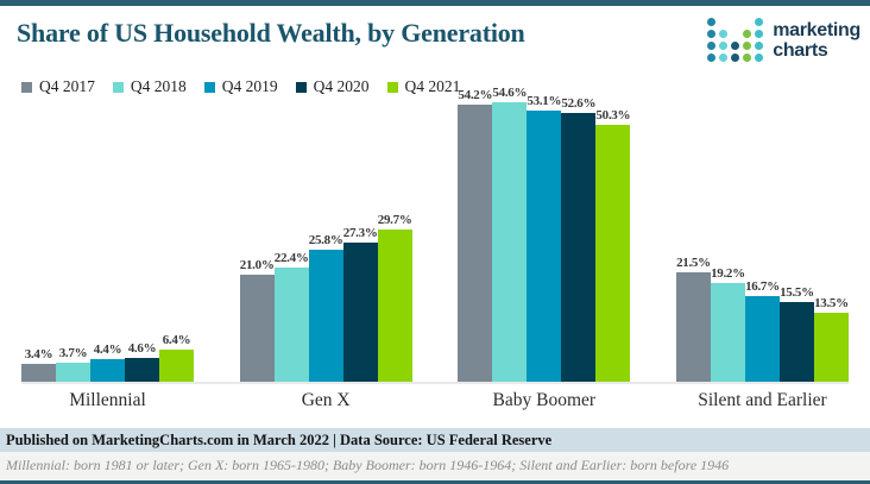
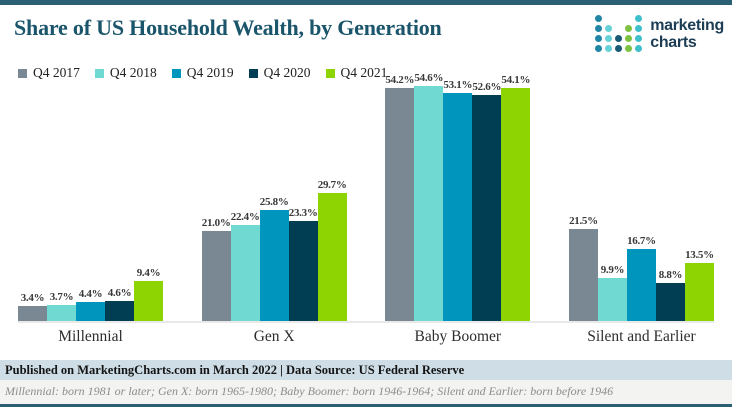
Q4 2021/Millennial: 6.4% -> 9.4%
Q4 2020/Gen X: 27.3% -> 23.3%
Q4 2021/Baby Boomer: 50.3% -> 54.1%
Q4 2018/Silent and Earlier: 19.2% -> 9.9%
Q4 2020/Silent and Earlier: 15.5% -> 8.8%
